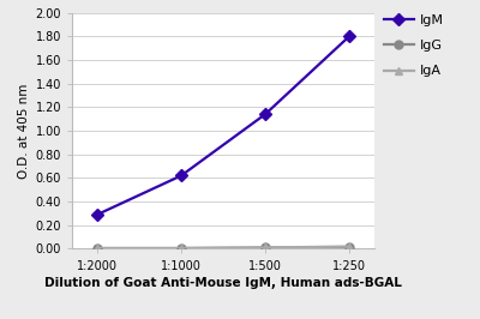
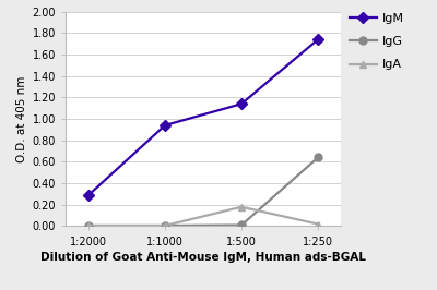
IgM/1:1000: 0.62 -> 0.94
IgA/1:500: 0.01 -> 0.18
IgM/1:250: 1.80 -> 1.74
IgG/1:250: 0.01 -> 0.64
